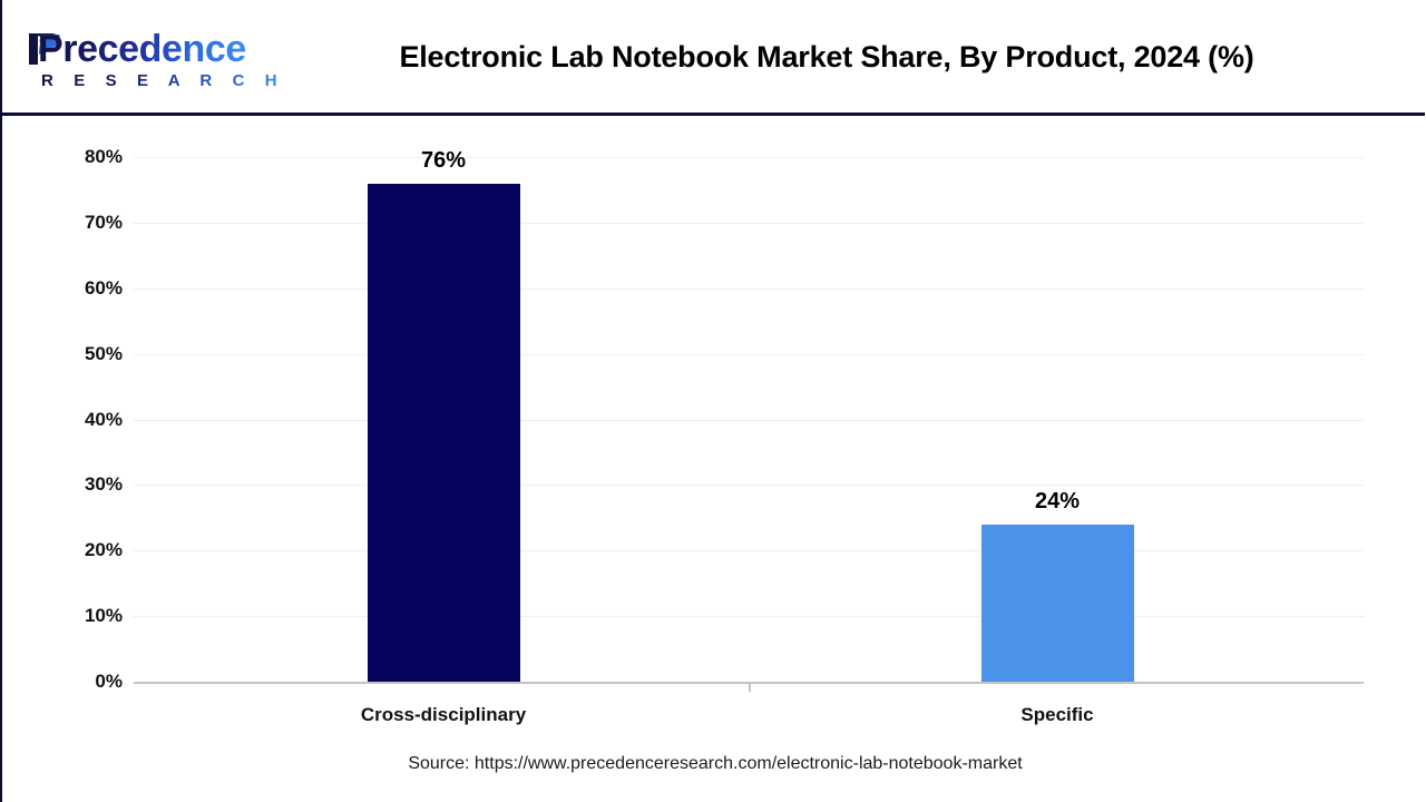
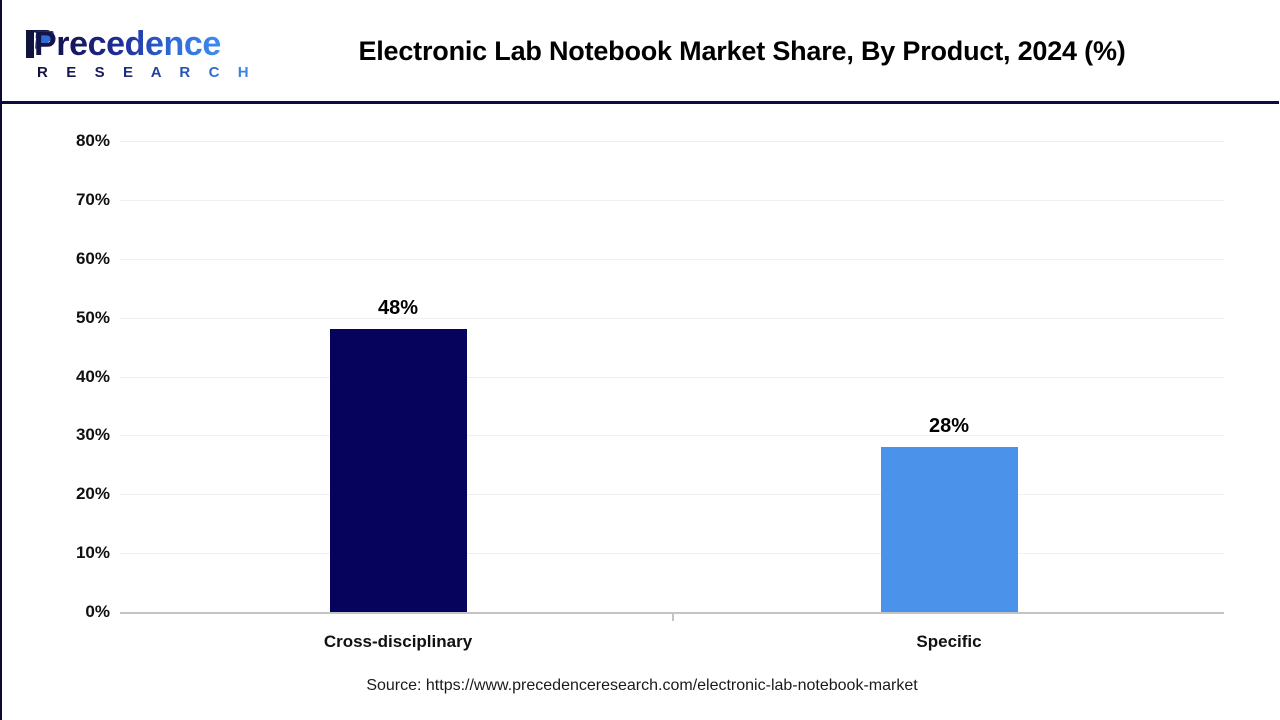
Cross-disciplinary: 76% -> 48%
Specific: 24% -> 28%
